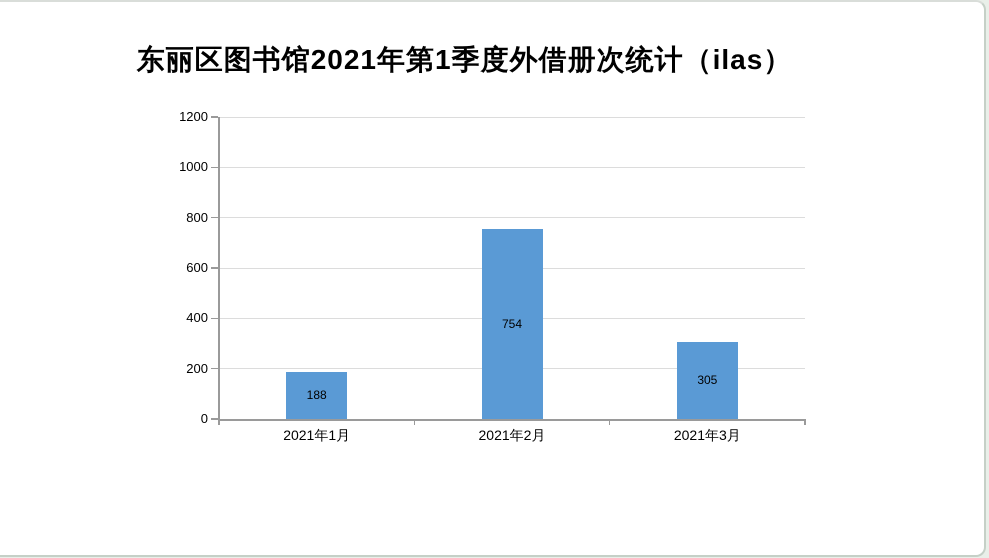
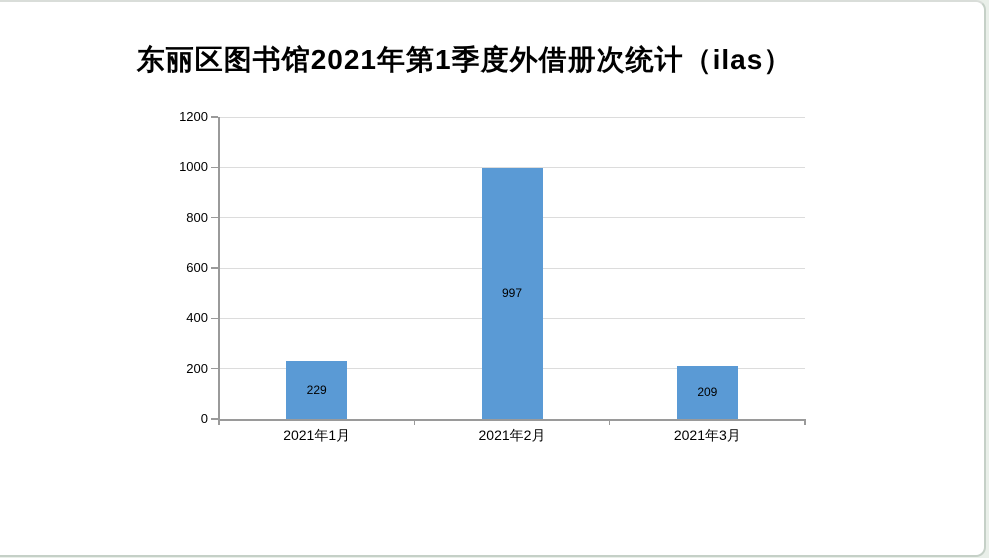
2021年1月: 188 -> 229
2021年2月: 754 -> 997
2021年3月: 305 -> 209
